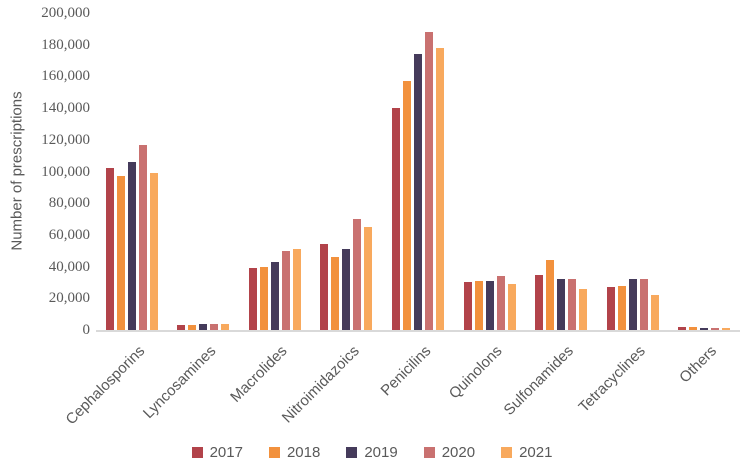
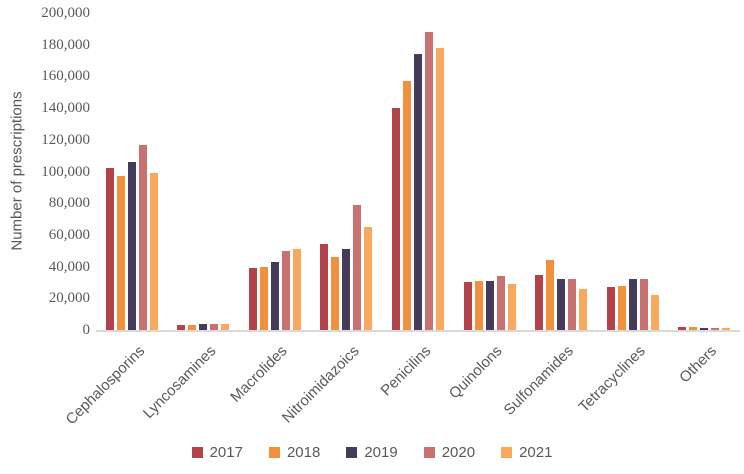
2020/Nitroimidazoics: 70000 -> 79000
